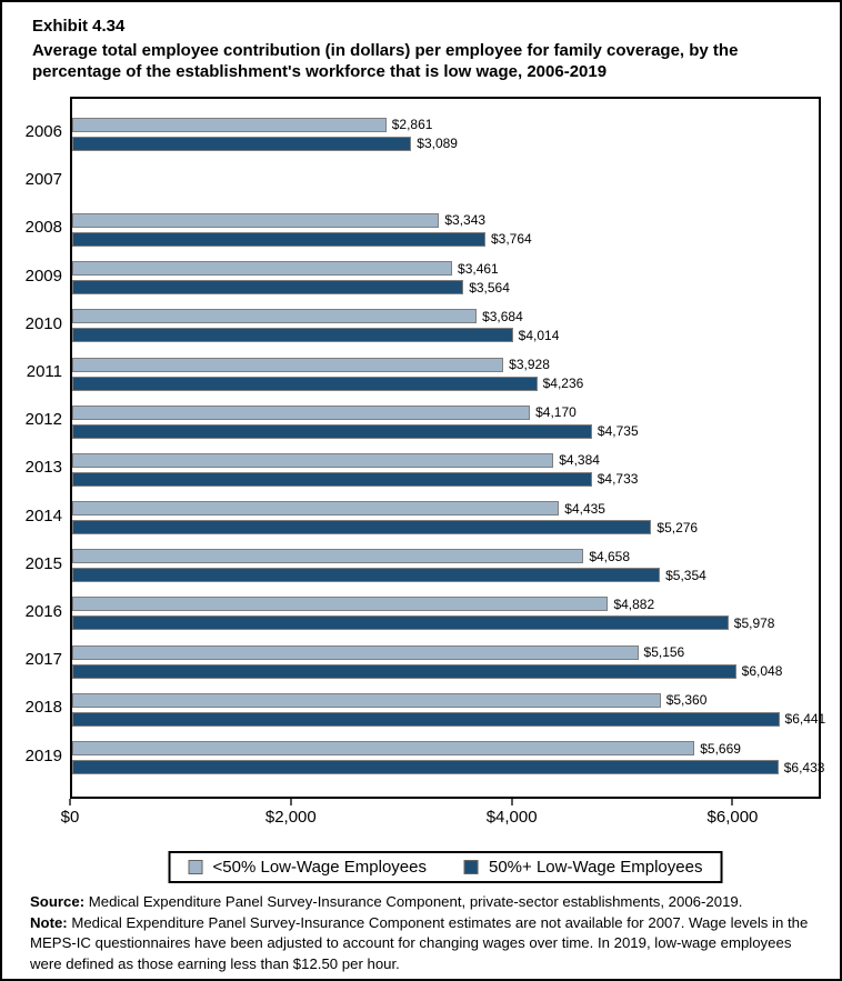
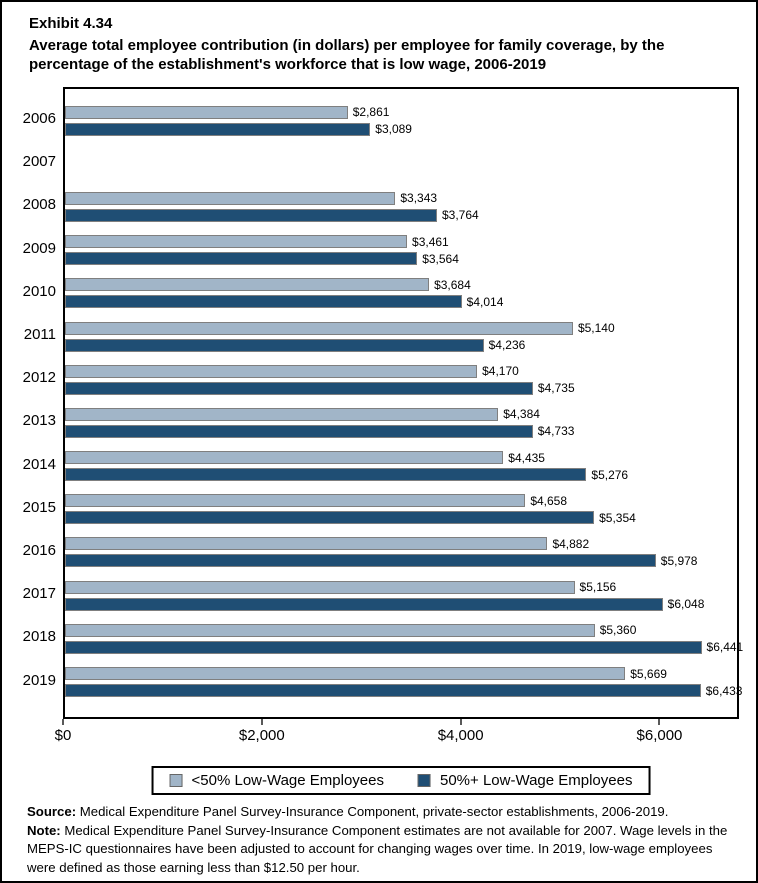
<50% Low-Wage Employees/2011: $3,928 -> $5,140
